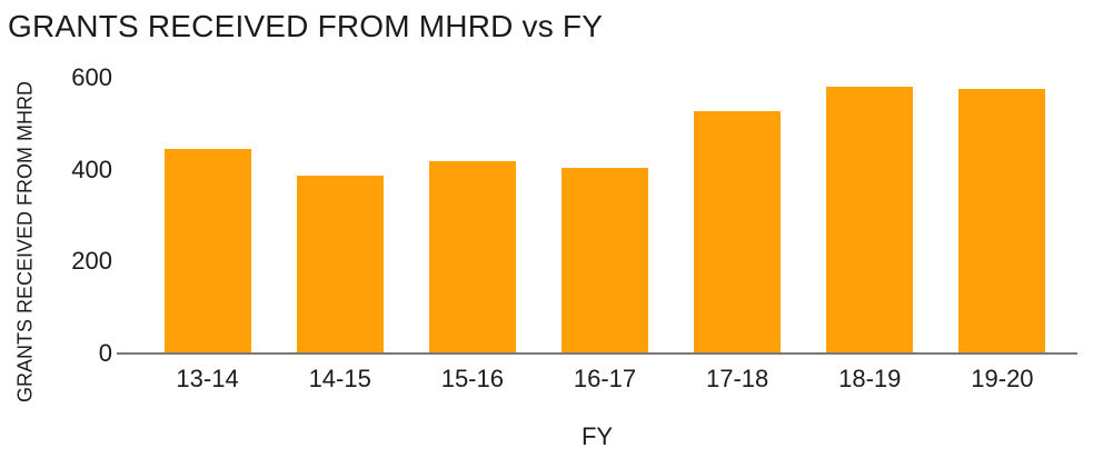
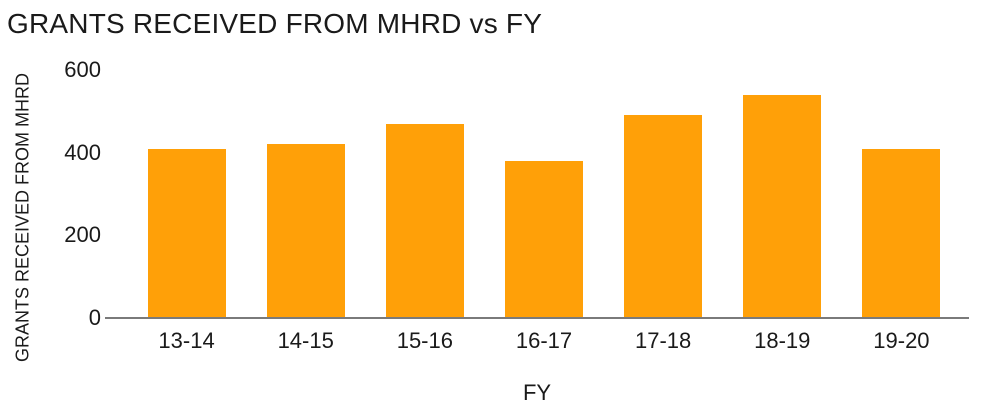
13-14: 440 -> 410
14-15: 390 -> 420
15-16: 420 -> 470
16-17: 400 -> 380
17-18: 530 -> 490
18-19: 580 -> 540
19-20: 580 -> 410
